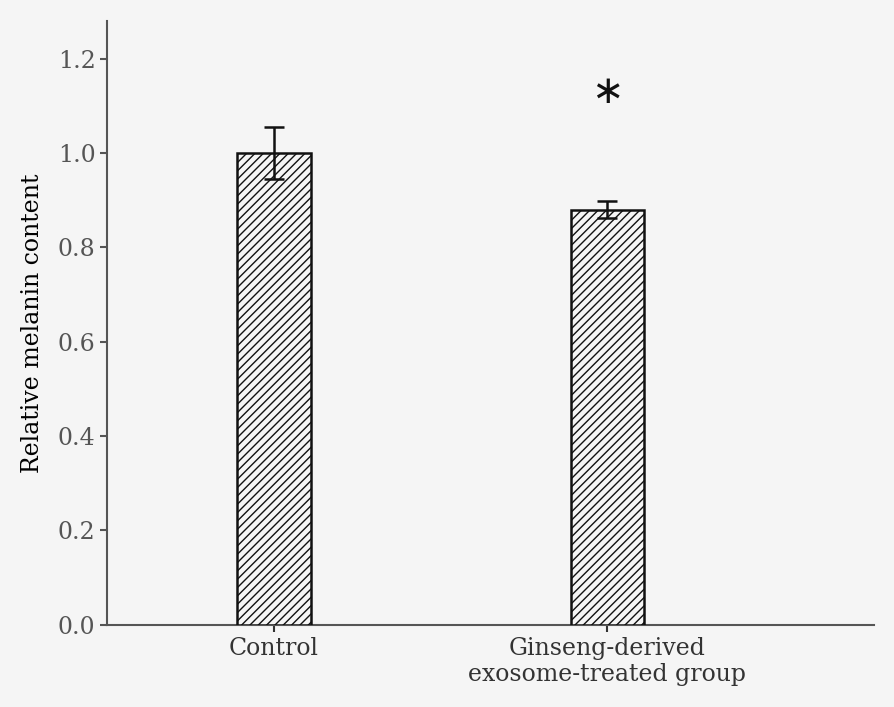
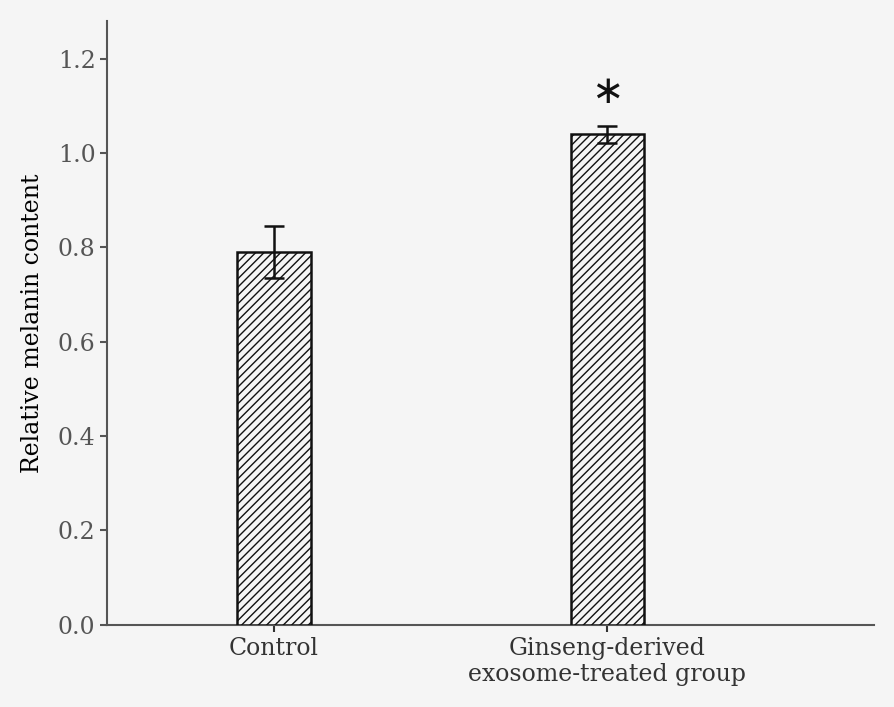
Control: 1.00 -> 0.79
Ginseng-derived exosome-treated group: 0.88 -> 1.04
